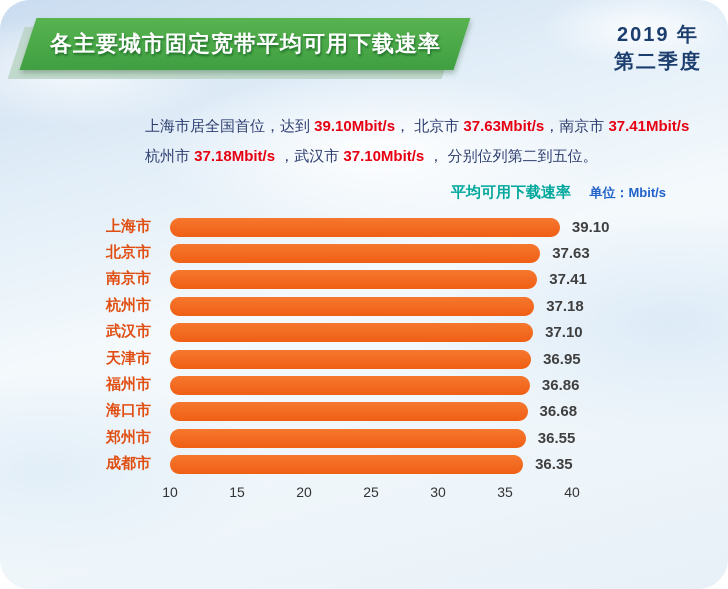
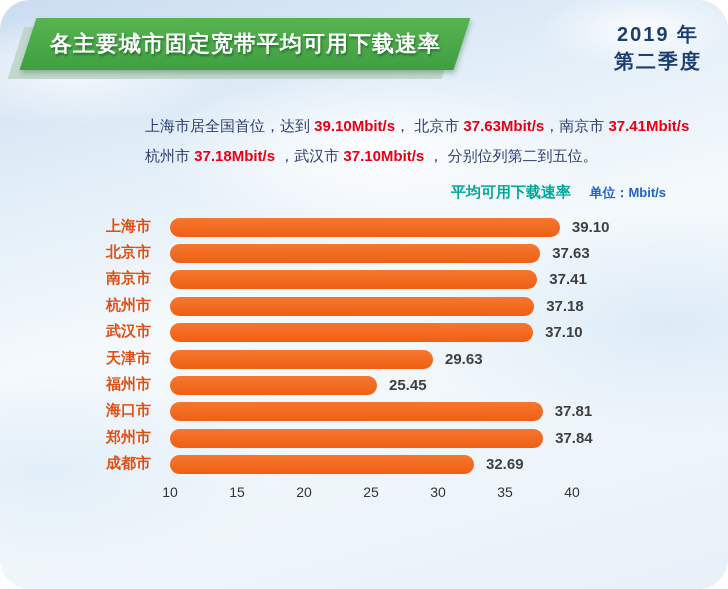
天津市: 36.95 -> 29.63
福州市: 36.86 -> 25.45
海口市: 36.68 -> 37.81
郑州市: 36.55 -> 37.84
成都市: 36.35 -> 32.69
